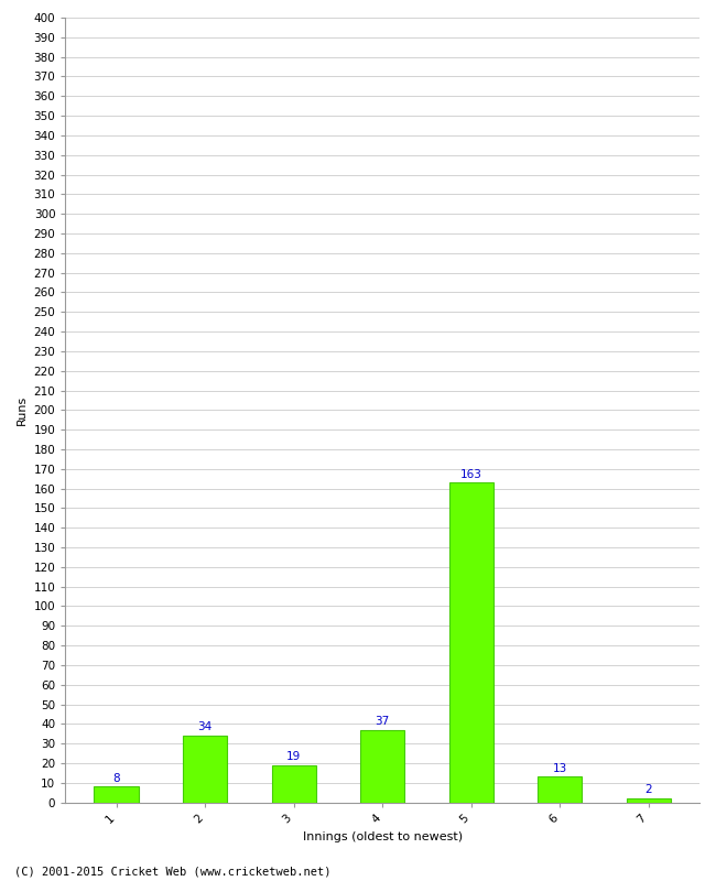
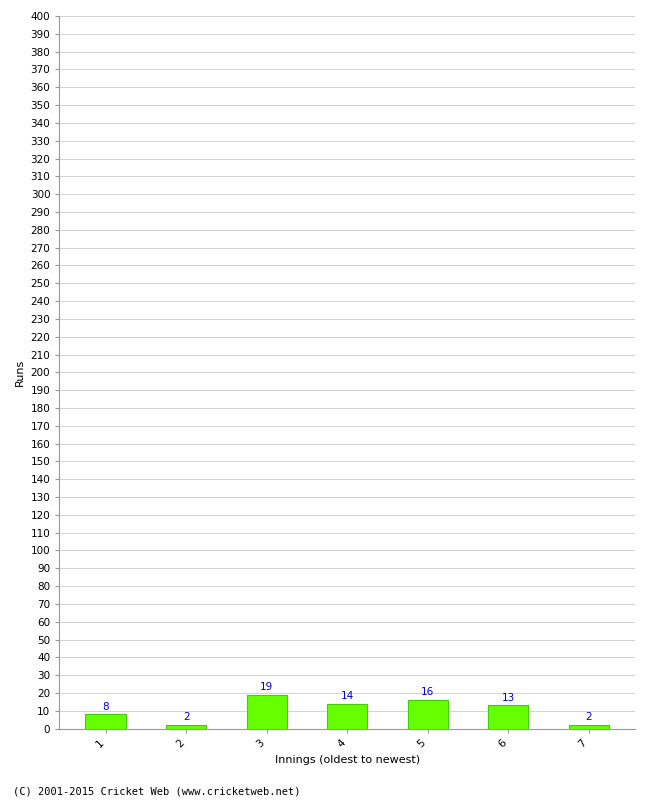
2: 34 -> 2
4: 37 -> 14
5: 163 -> 16
